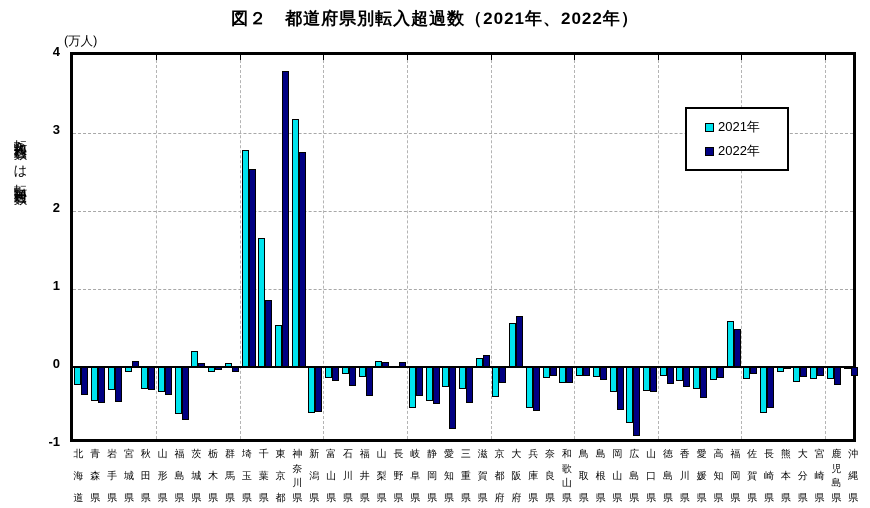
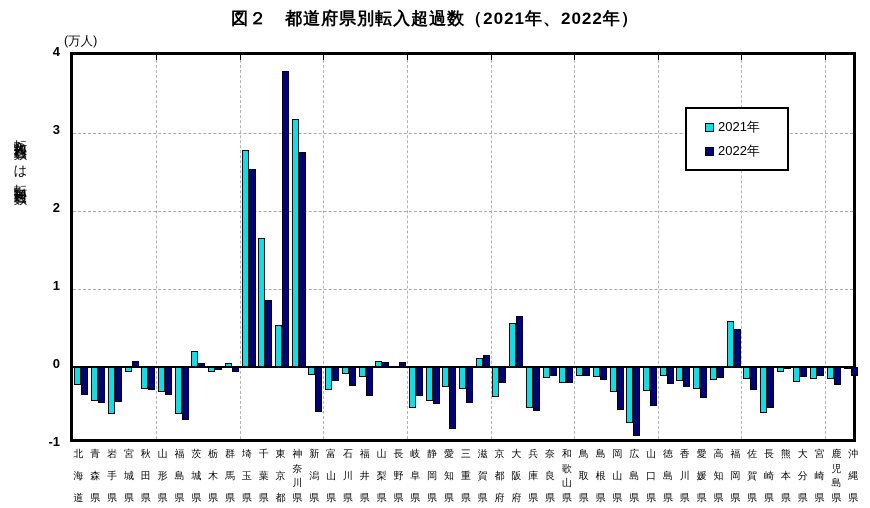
2021年/岩手県: -0.3 -> -0.6
2021年/新潟県: -0.6 -> -0.1
2021年/富山県: -0.1 -> -0.3
2022年/山口県: -0.3 -> -0.5
2022年/佐賀県: -0.1 -> -0.3
